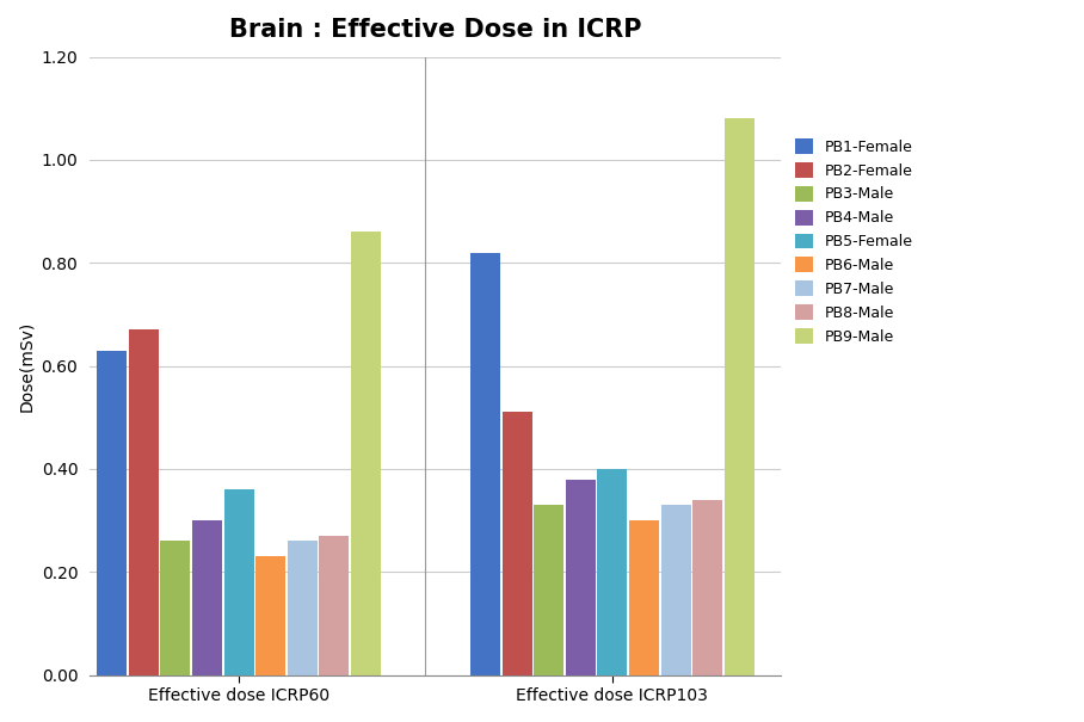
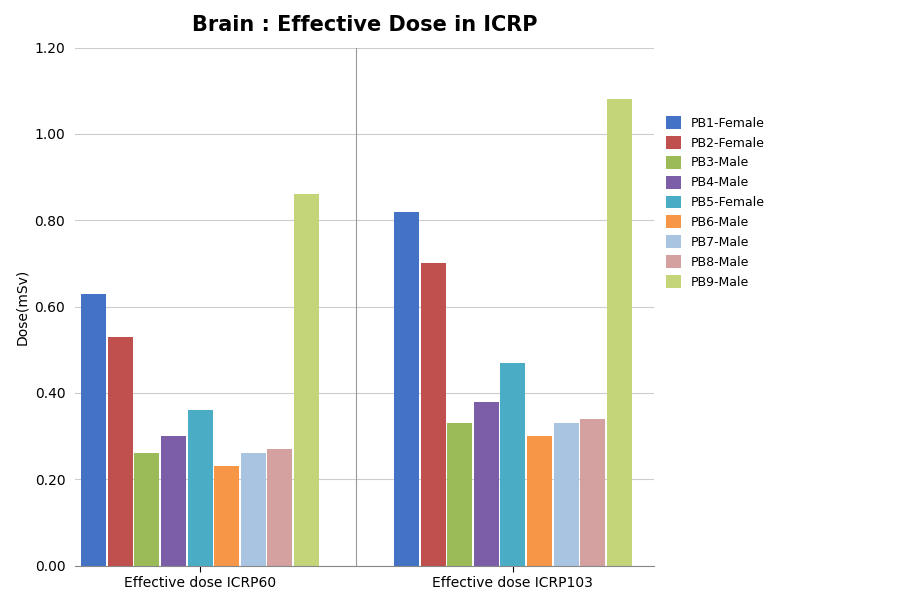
PB2-Female/Effective dose ICRP60: 0.67 -> 0.53
PB2-Female/Effective dose ICRP103: 0.51 -> 0.70
PB5-Female/Effective dose ICRP103: 0.40 -> 0.47
